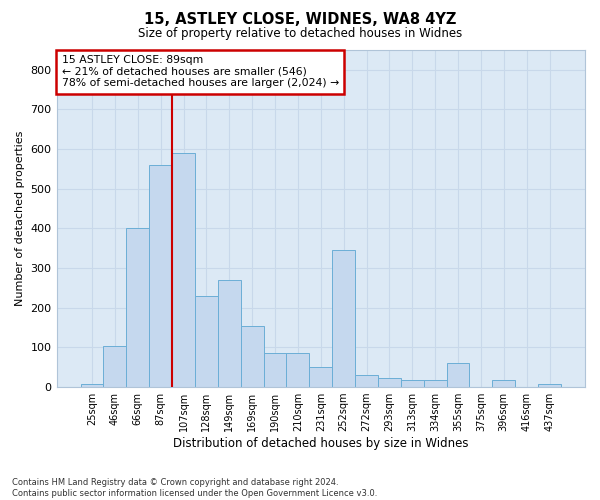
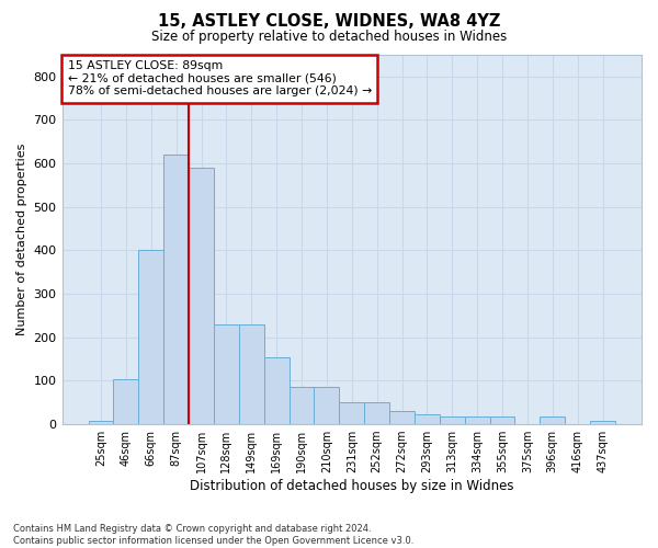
87sqm: 560 -> 620
149sqm: 270 -> 230
252sqm: 345 -> 50
355sqm: 60 -> 18
